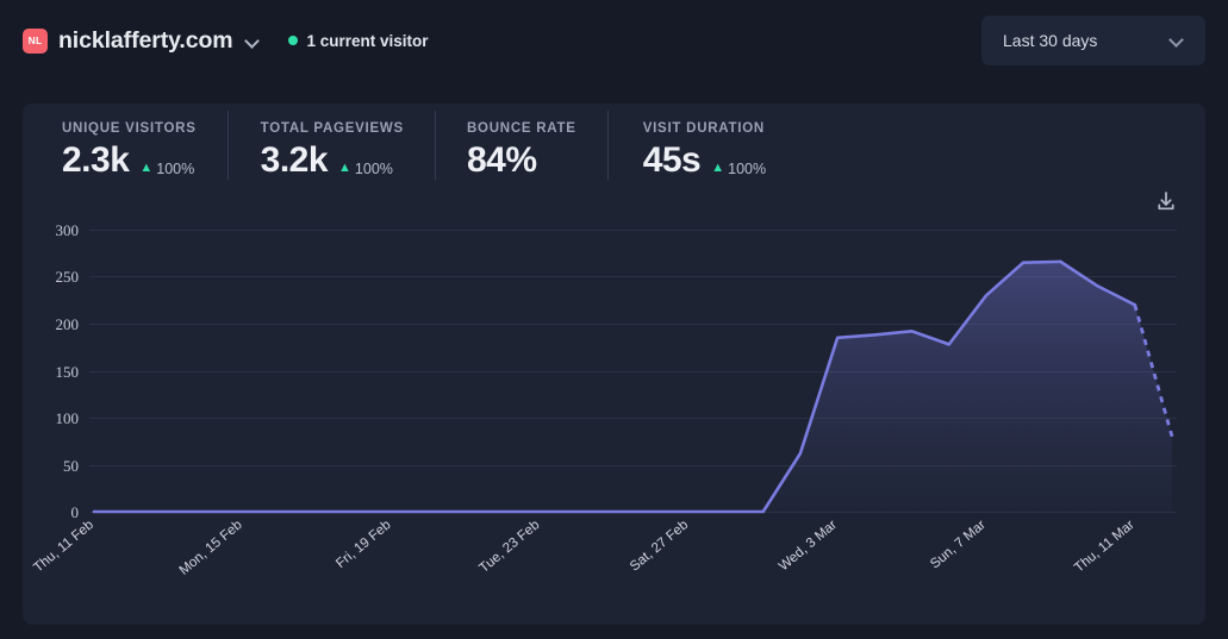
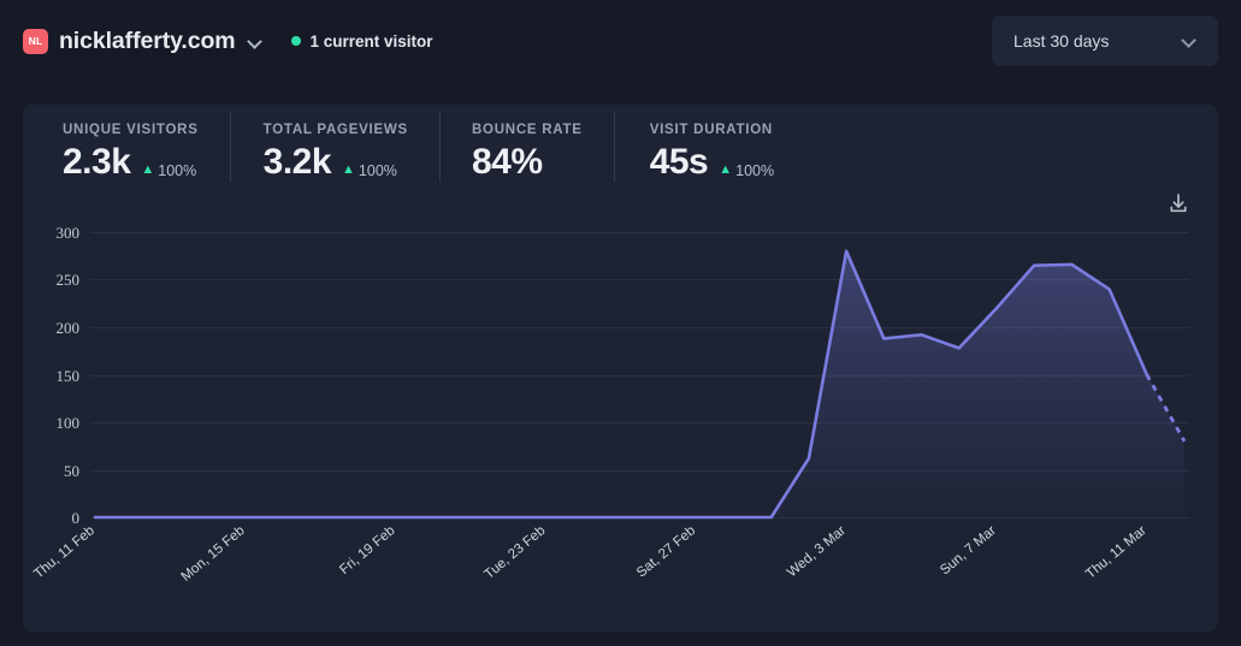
Wed, 3 Mar: 180 -> 280
Sun, 7 Mar: 230 -> 220
Thu, 11 Mar: 220 -> 150
